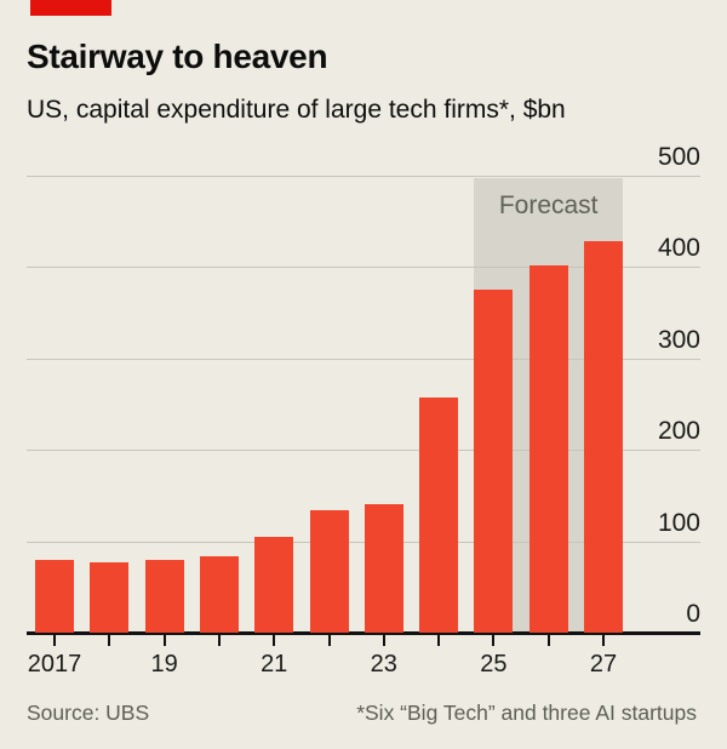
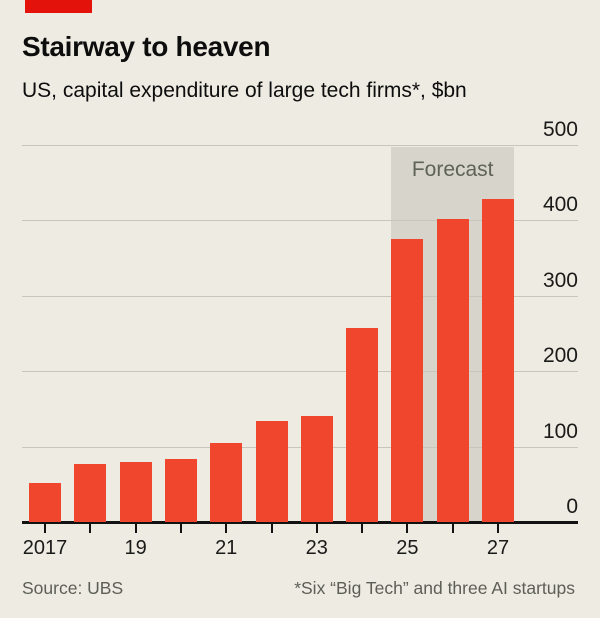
2017: 80 -> 50
